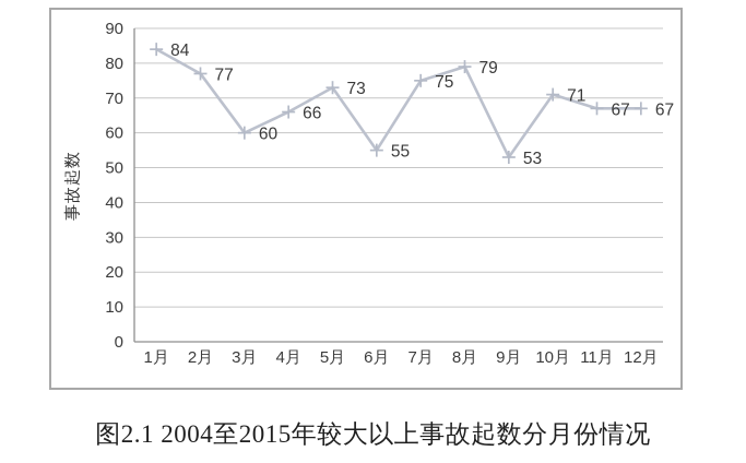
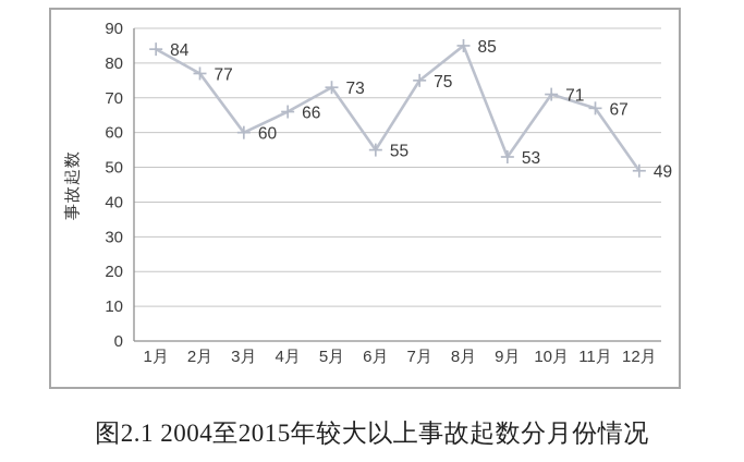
8月: 79 -> 85
12月: 67 -> 49
